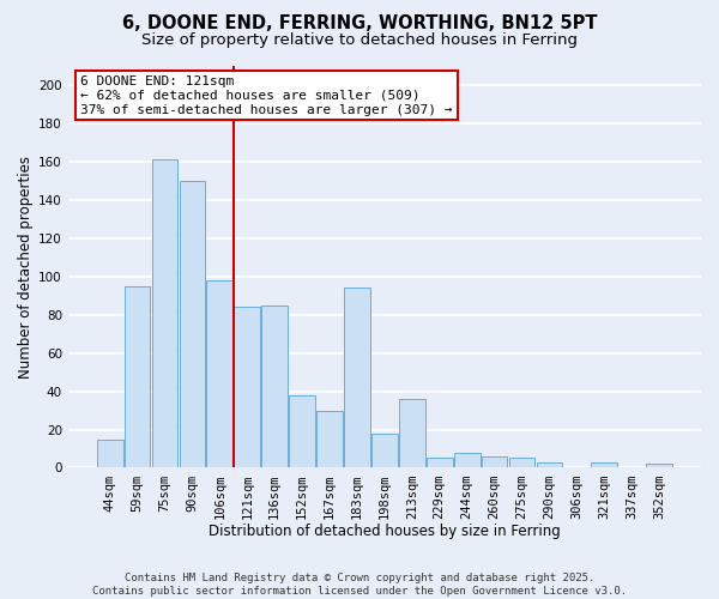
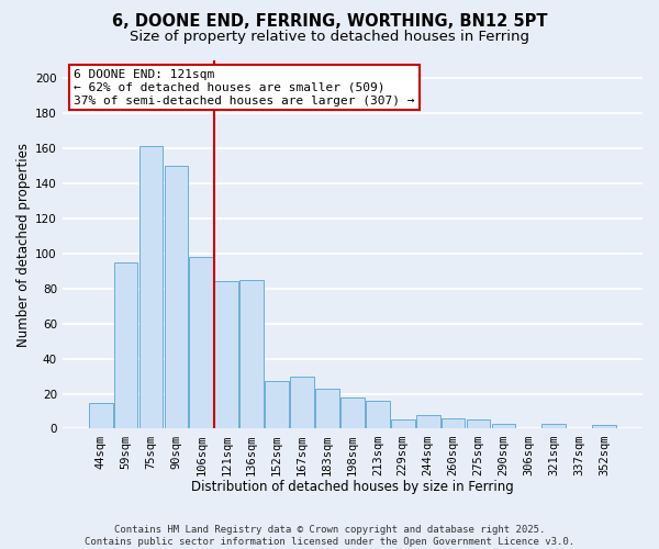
152sqm: 38 -> 27
183sqm: 94 -> 23
213sqm: 36 -> 16
